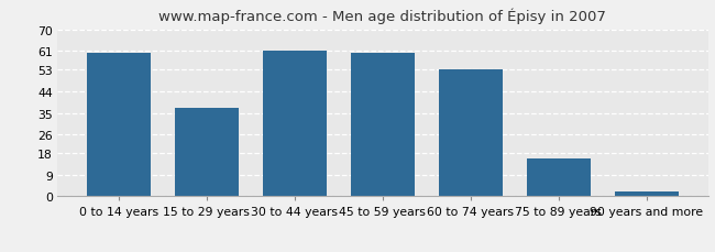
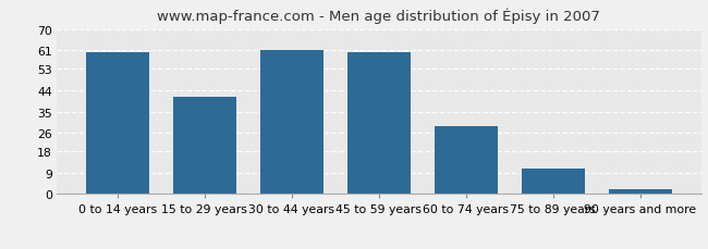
15 to 29 years: 37 -> 41
60 to 74 years: 53 -> 29
75 to 89 years: 16 -> 11
